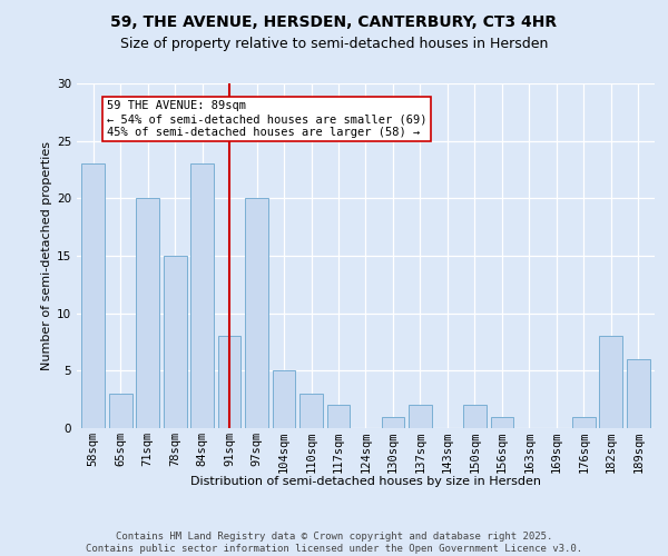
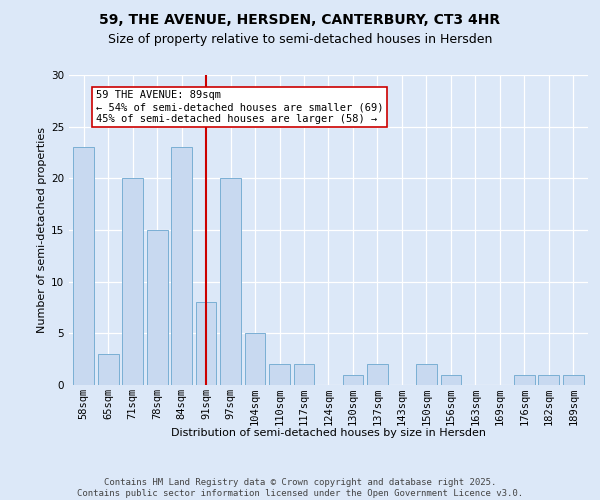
110sqm: 3 -> 2
182sqm: 8 -> 1
189sqm: 6 -> 1
